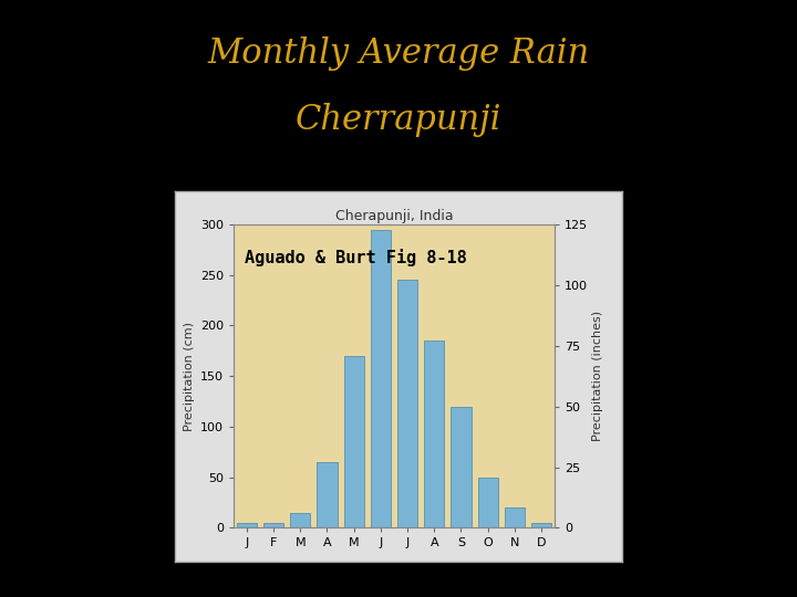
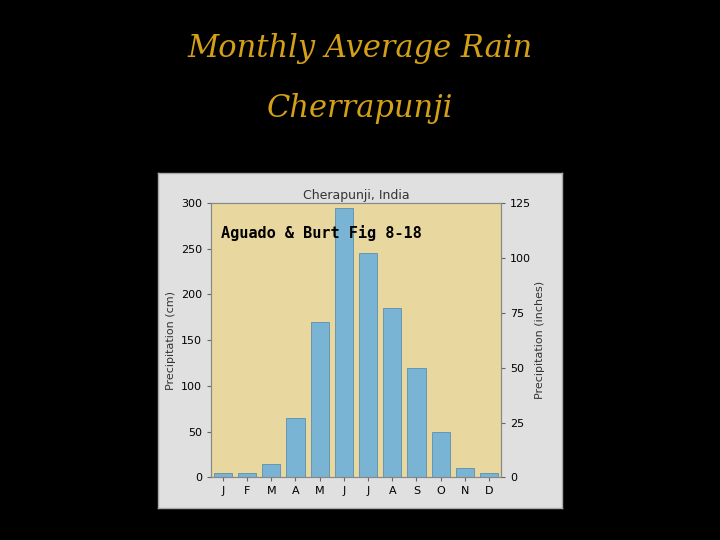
N: 20 -> 10
